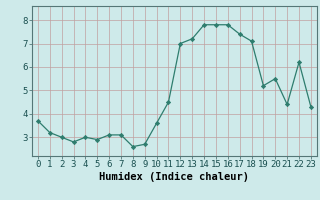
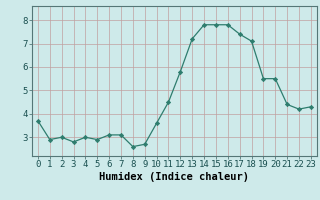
1: 3.2 -> 2.9
12: 7.0 -> 5.8
19: 5.2 -> 5.5
22: 6.2 -> 4.2
